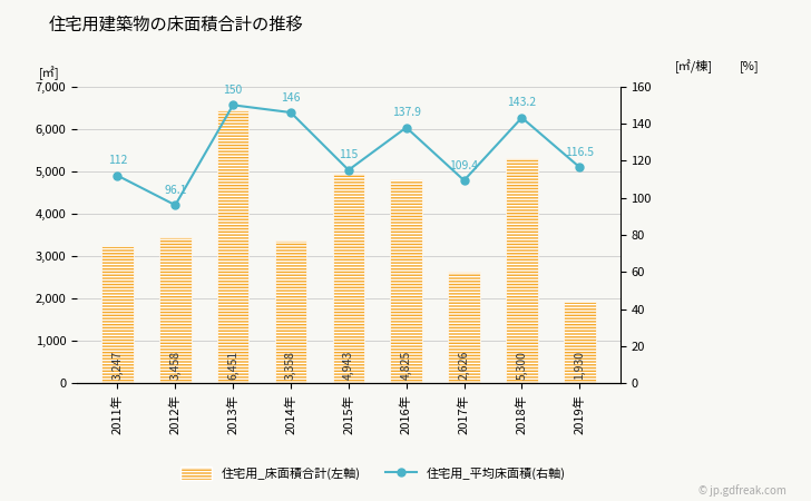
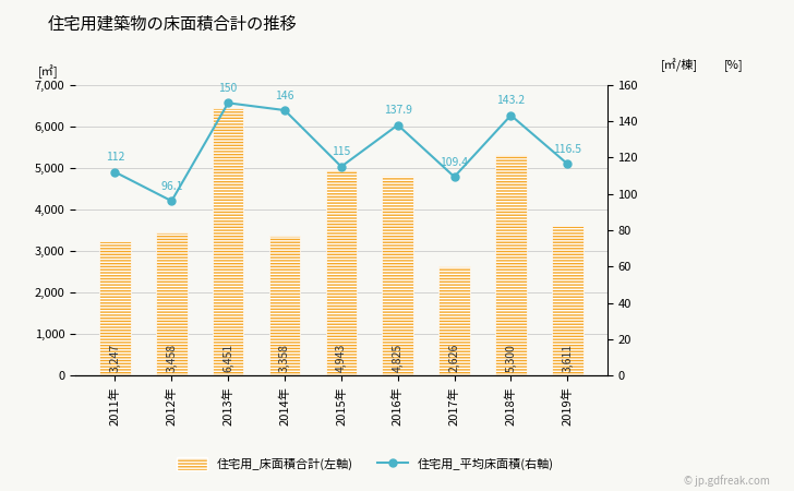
住宅用_床面積合計(左軸)/2019年: 1,930 -> 3,611
